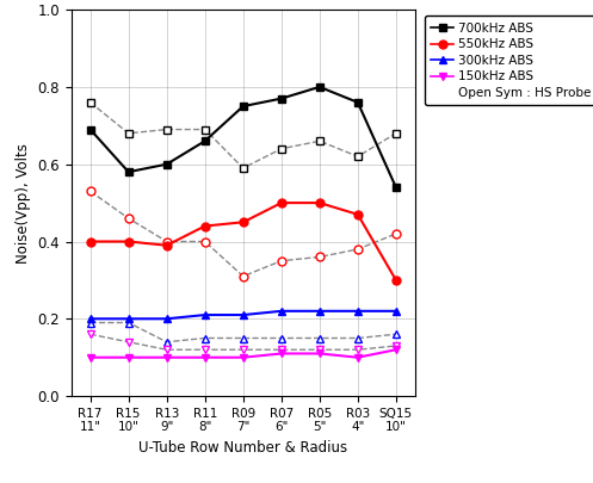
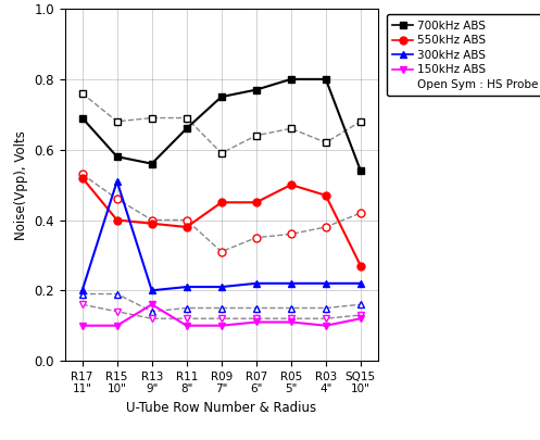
550kHz ABS/R17 11": 0.40 -> 0.52
300kHz ABS/R15 10": 0.20 -> 0.51
700kHz ABS/R13 9": 0.60 -> 0.56
150kHz ABS/R13 9": 0.10 -> 0.16
550kHz ABS/R11 8": 0.44 -> 0.38
550kHz ABS/R07 6": 0.50 -> 0.45
700kHz ABS/R03 4": 0.76 -> 0.80
550kHz ABS/SQ15 10": 0.30 -> 0.27
